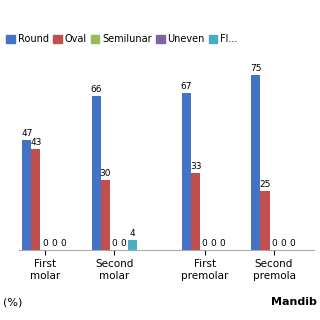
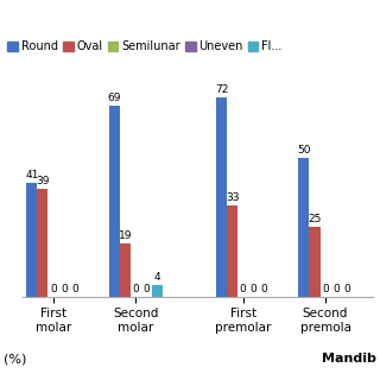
Round/First molar: 47 -> 41
Oval/First molar: 43 -> 39
Round/Second molar: 66 -> 69
Oval/Second molar: 30 -> 19
Round/First premolar: 67 -> 72
Round/Second premola: 75 -> 50
